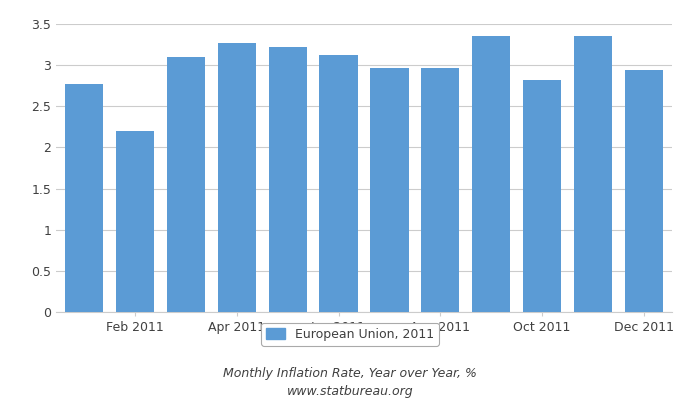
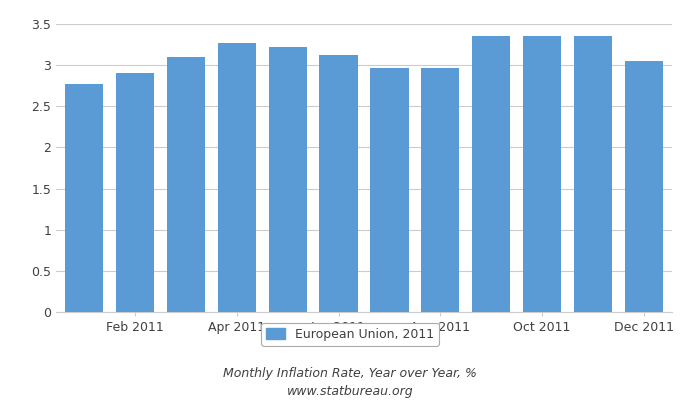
Feb 2011: 2.20 -> 2.90
Oct 2011: 2.82 -> 3.36
Dec 2011: 2.94 -> 3.05
